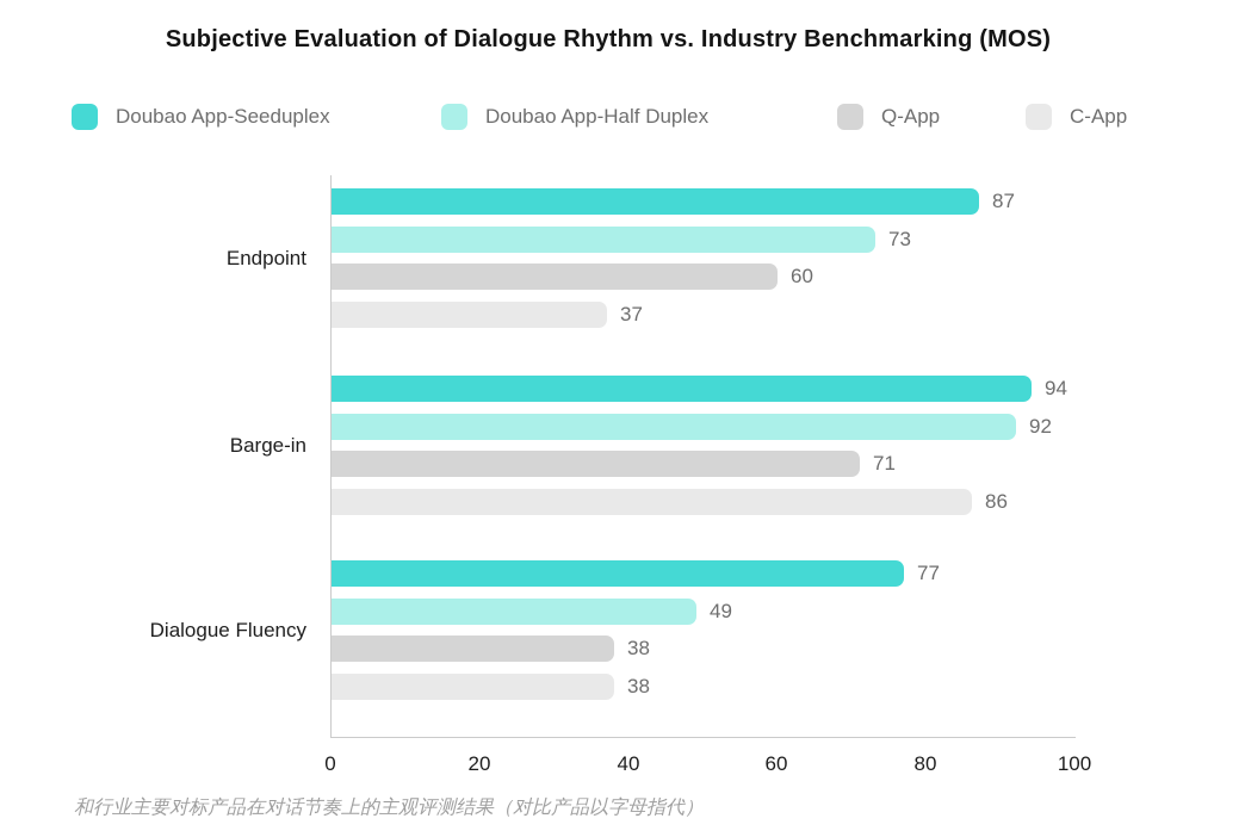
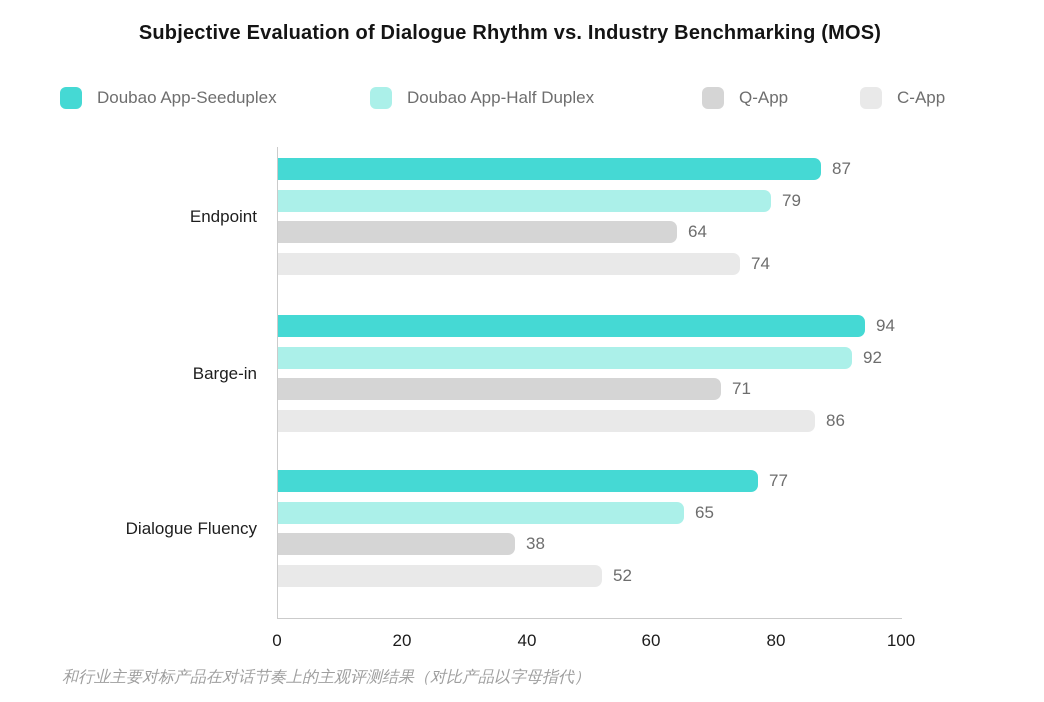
Doubao App-Half Duplex/Endpoint: 73 -> 79
Q-App/Endpoint: 60 -> 64
C-App/Endpoint: 37 -> 74
Doubao App-Half Duplex/Dialogue Fluency: 49 -> 65
C-App/Dialogue Fluency: 38 -> 52
